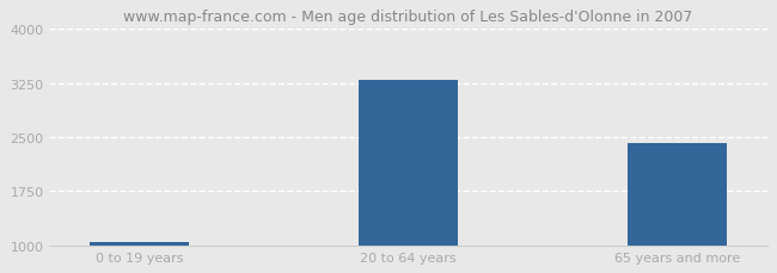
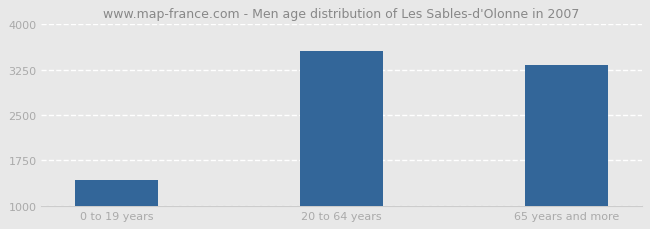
0 to 19 years: 1040 -> 1420
20 to 64 years: 3300 -> 3560
65 years and more: 2420 -> 3320
